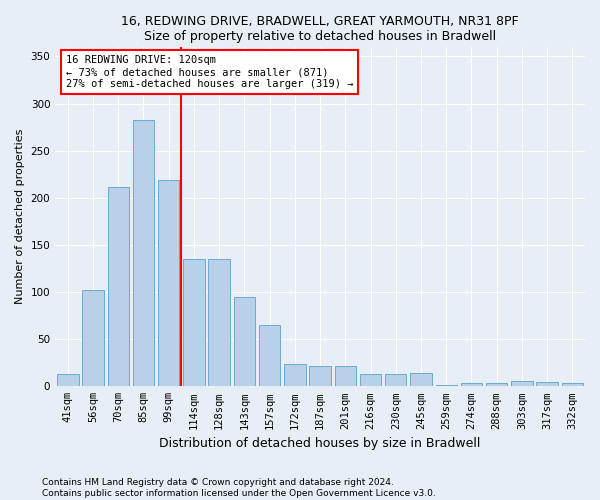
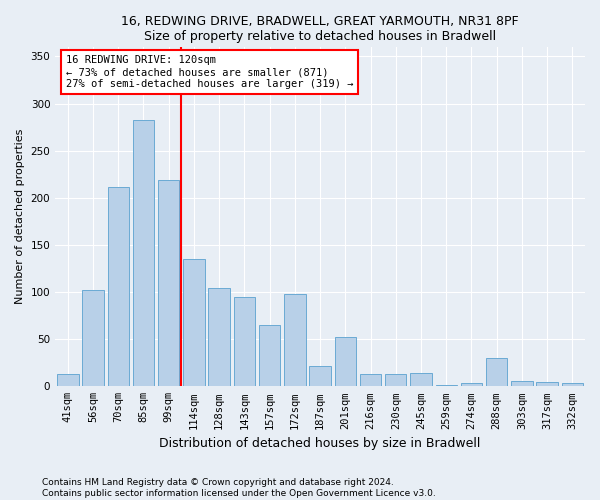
128sqm: 135 -> 104
172sqm: 24 -> 98
201sqm: 22 -> 52
288sqm: 3 -> 30
